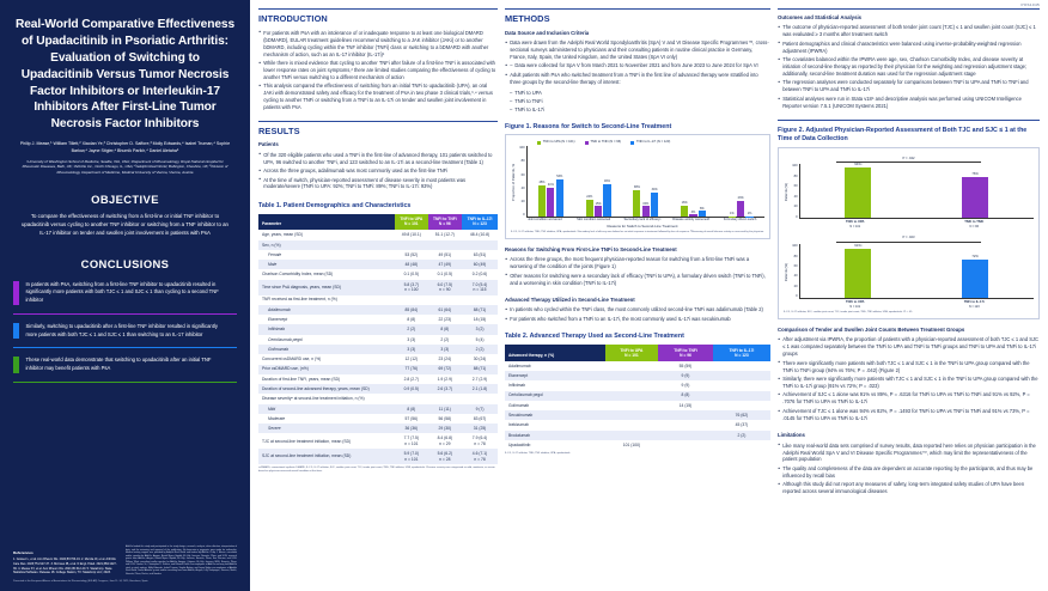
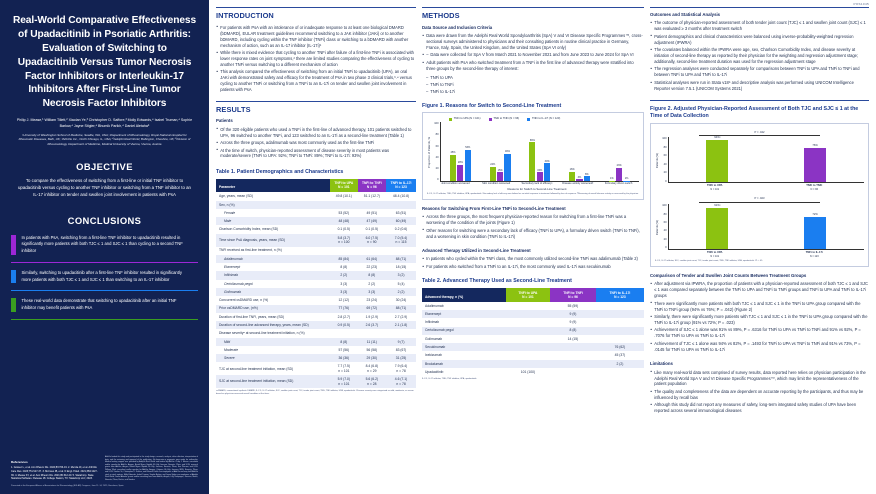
Figure 1. Reasons for Switch to Second-Line Treatment/TNFi to TNFi (N = 96)/Joint condition worsened: 41% -> 28%
Figure 1. Reasons for Switch to Second-Line Treatment/TNFi to UPA (N = 101)/Secondary lack of efficacyᵃ: 38% -> 66%
Figure 1. Reasons for Switch to Second-Line Treatment/TNFi to IL-17i (N = 123)/Secondary lack of efficacyᵃ: 34% -> 30%
